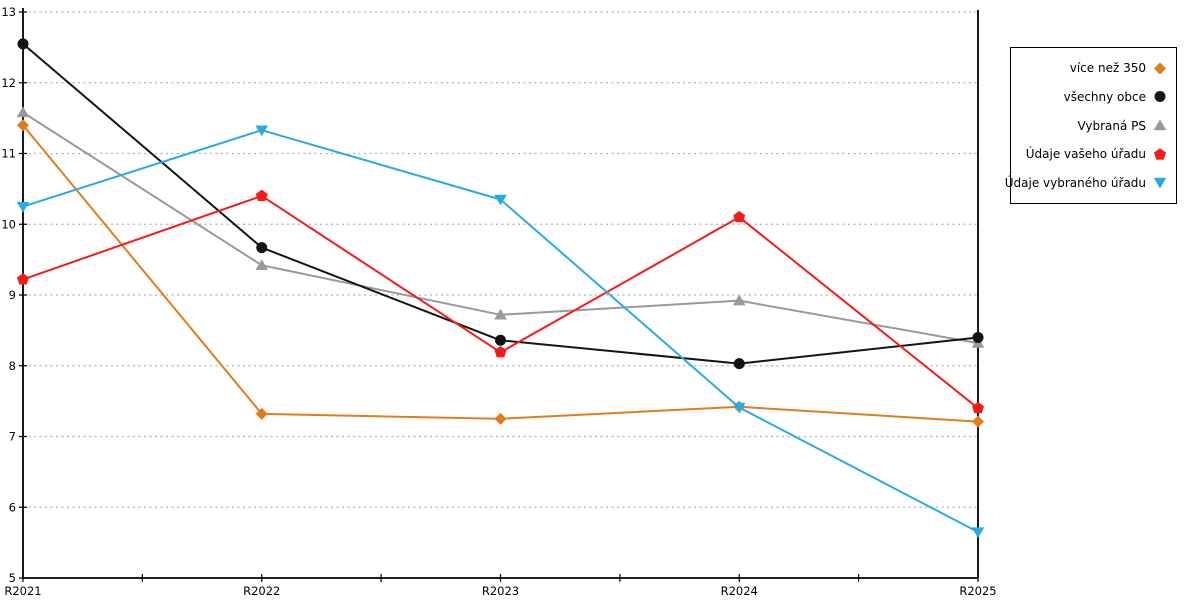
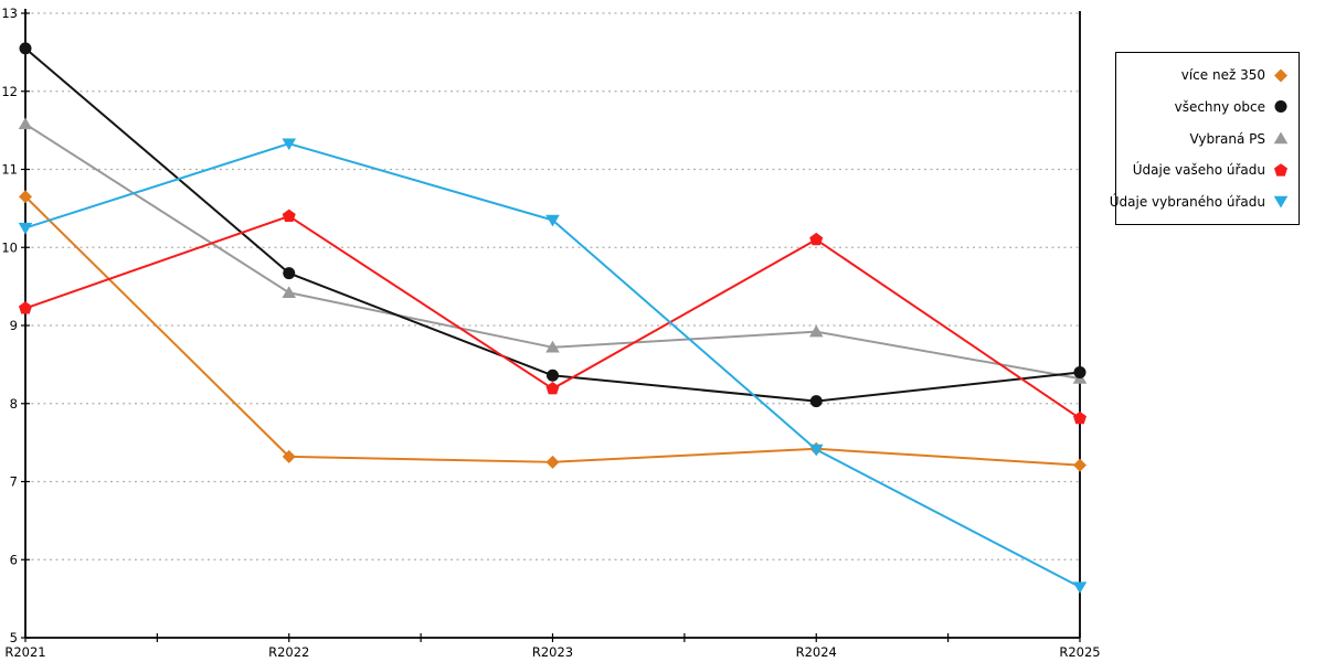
více než 350/R2021: 11.4 -> 10.7
Údaje vašeho úřadu/R2025: 7.4 -> 7.8
